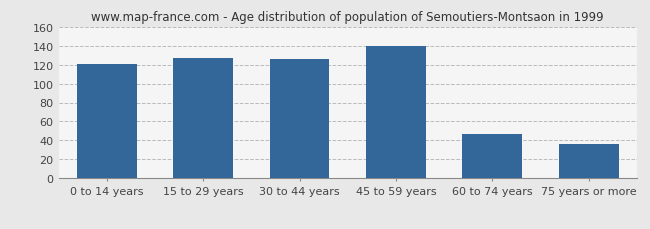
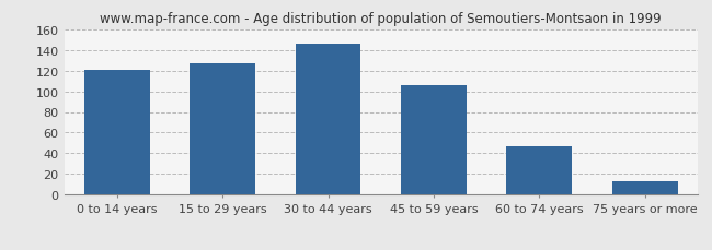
30 to 44 years: 126 -> 146
45 to 59 years: 140 -> 106
75 years or more: 36 -> 13
